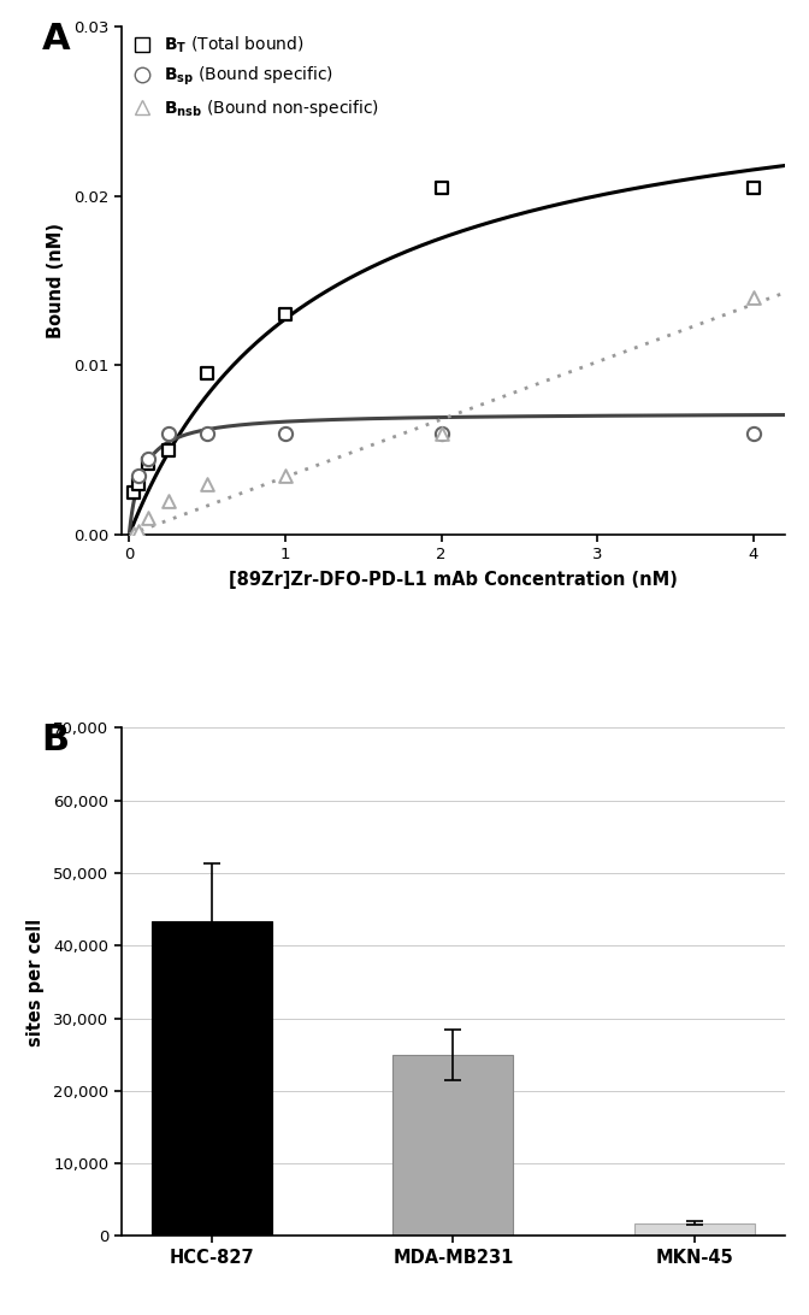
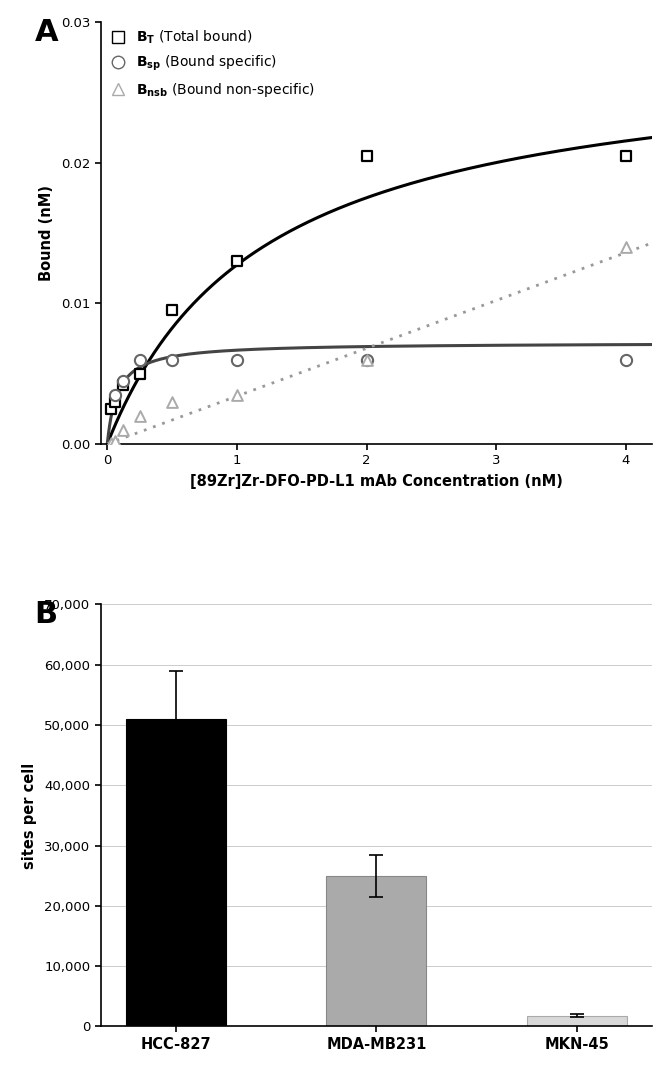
HCC-827: 43,400 -> 51,000
